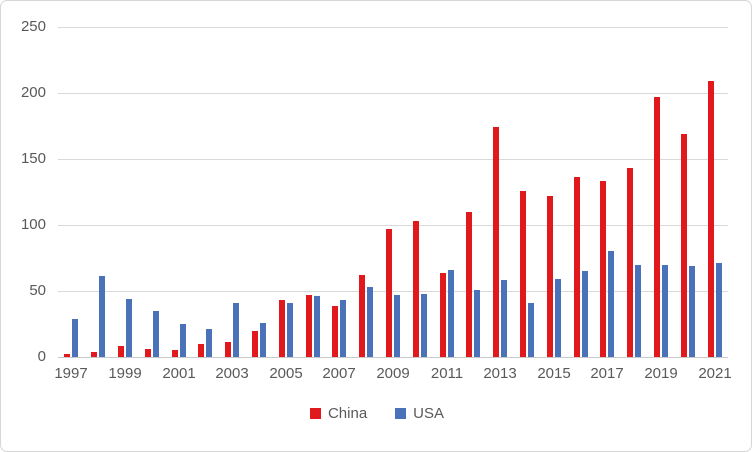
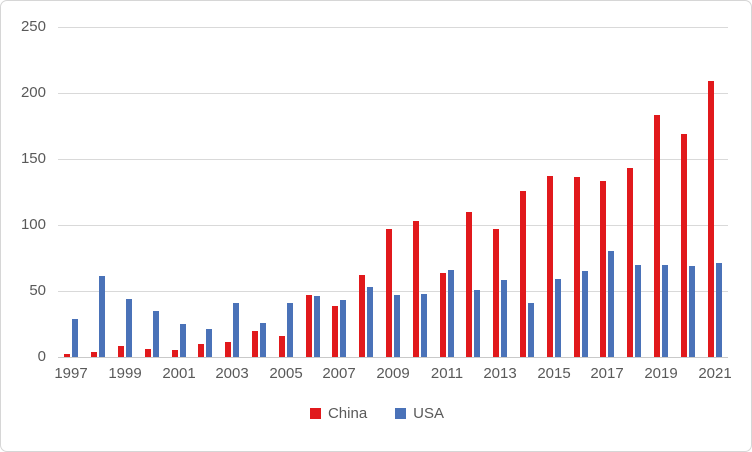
China/2005: 43 -> 16
China/2013: 174 -> 97
China/2015: 122 -> 137
China/2019: 197 -> 183
